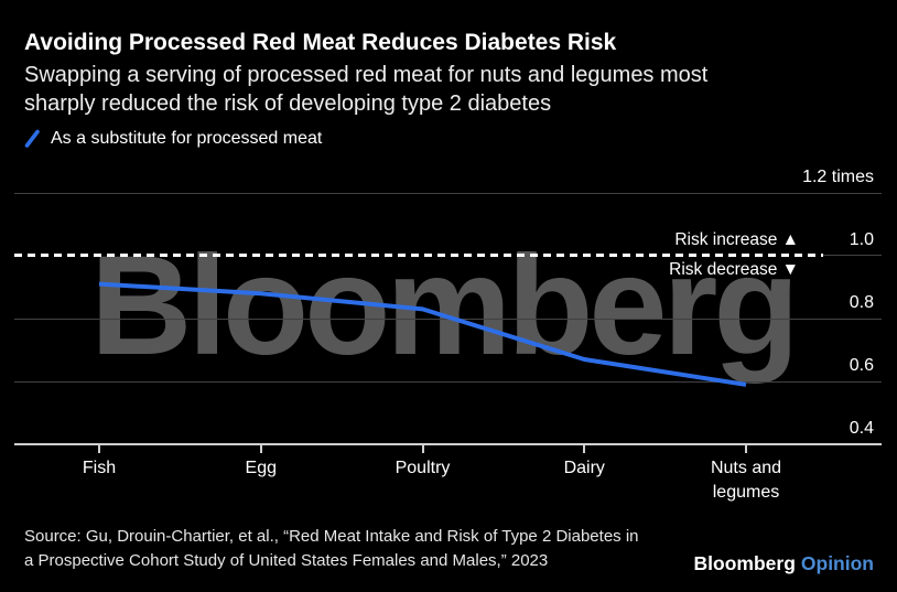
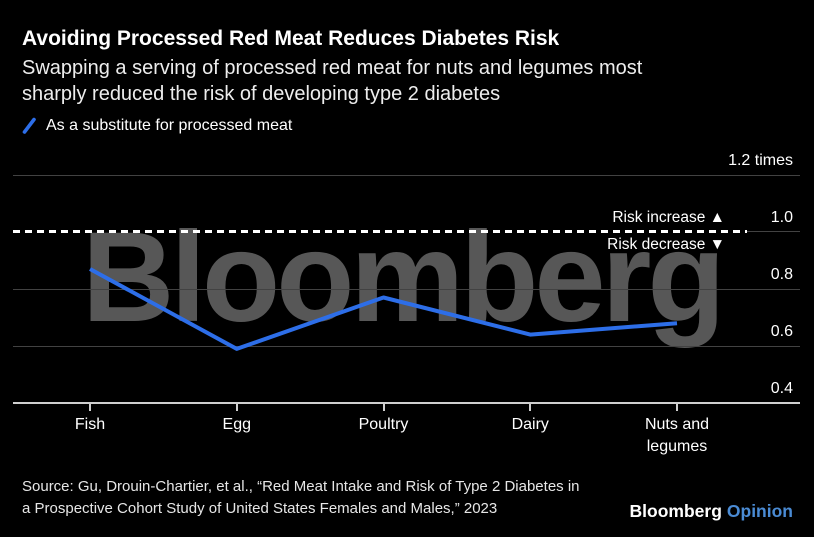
Fish: 0.91 -> 0.87
Egg: 0.88 -> 0.59
Poultry: 0.83 -> 0.77
Dairy: 0.67 -> 0.64
Nuts and legumes: 0.59 -> 0.68
